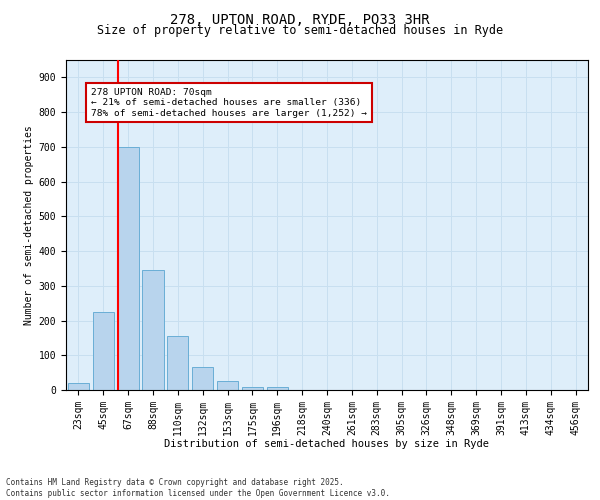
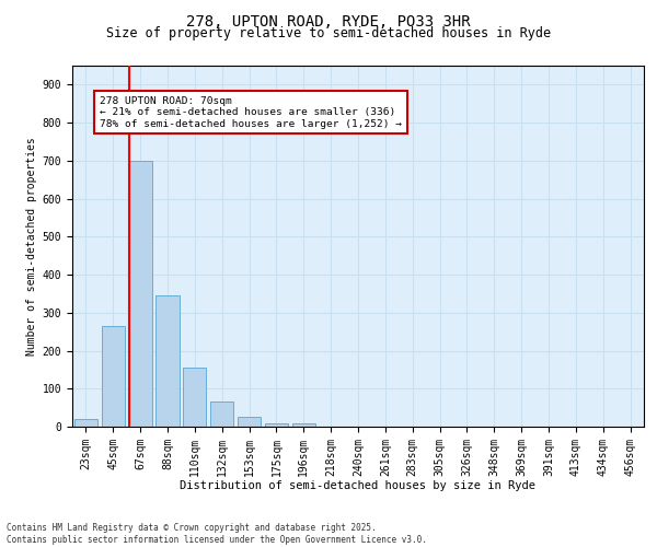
45sqm: 225 -> 265
